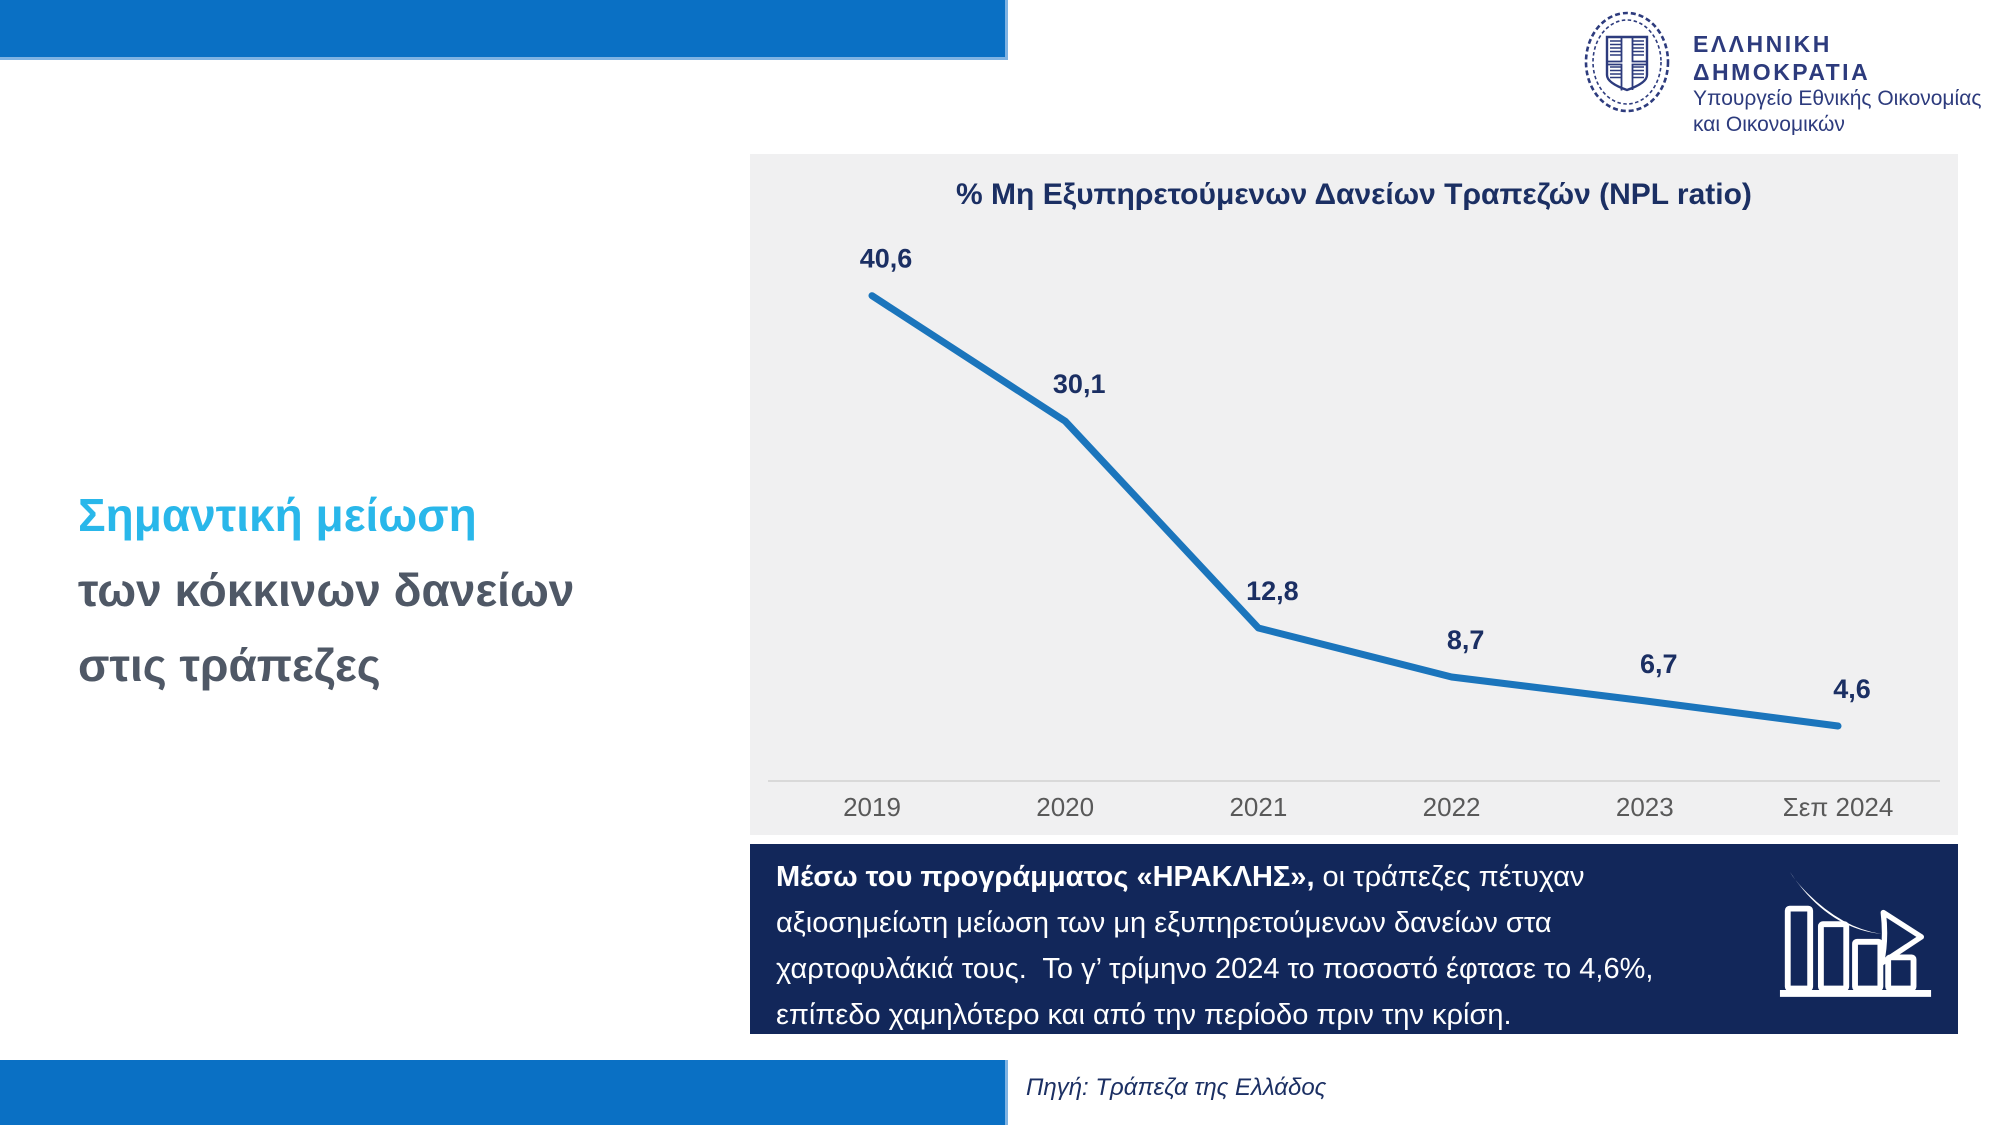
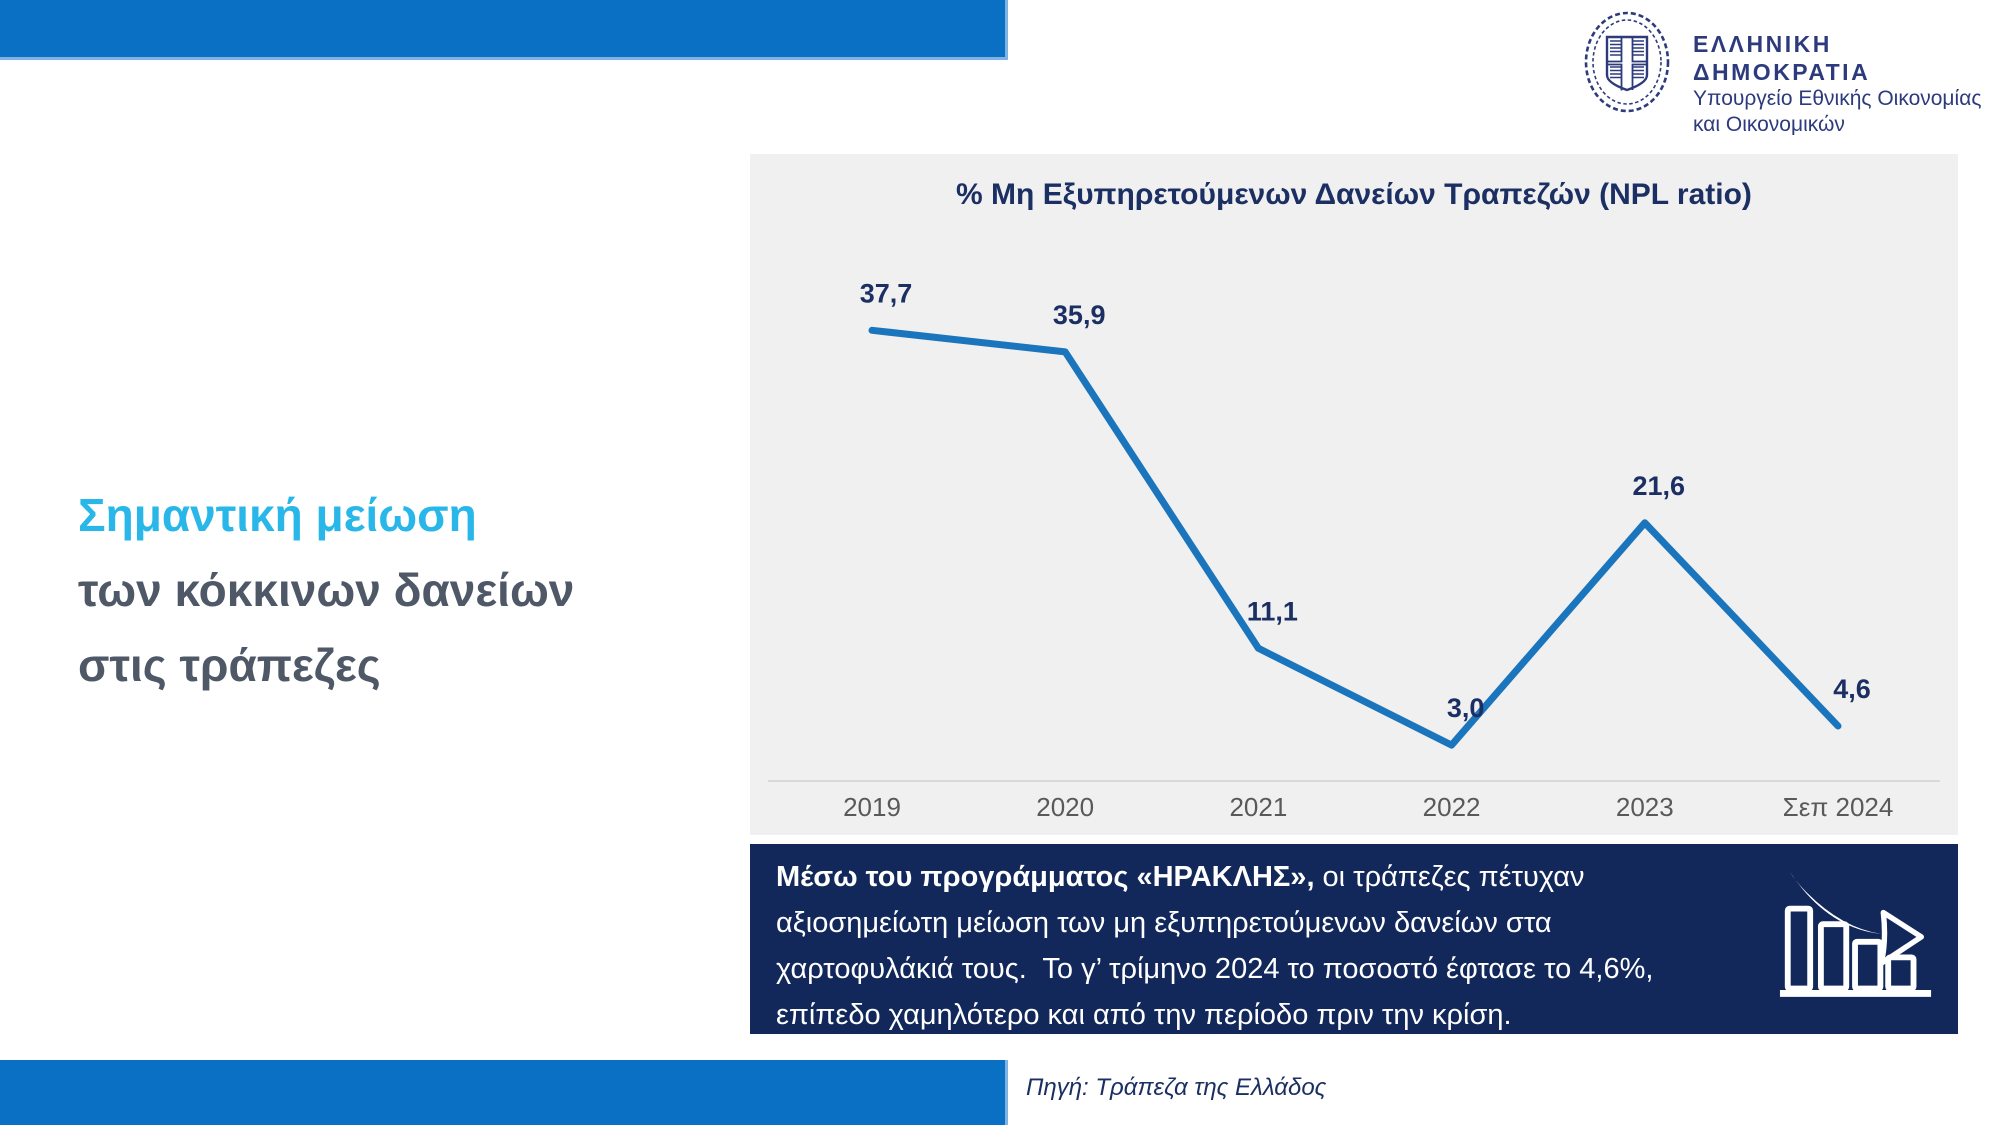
2019: 40,6 -> 37,7
2020: 30,1 -> 35,9
2021: 12,8 -> 11,1
2022: 8,7 -> 3,0
2023: 6,7 -> 21,6
